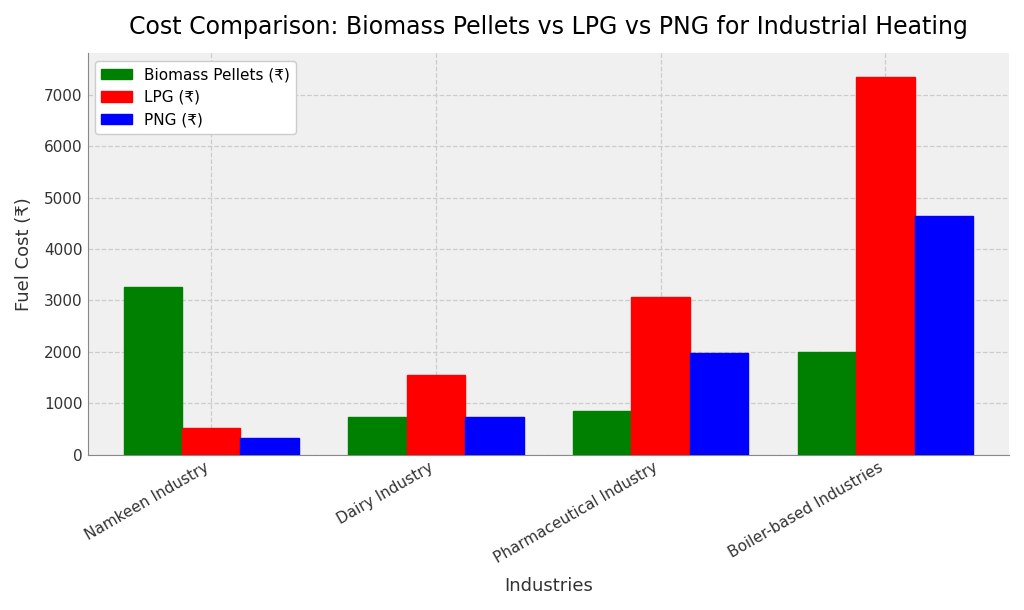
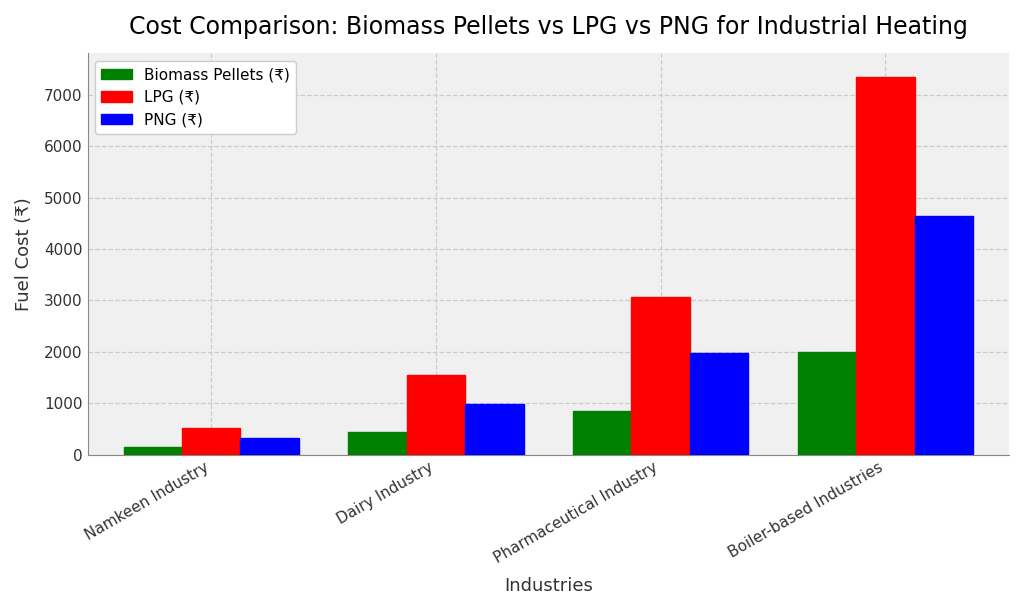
Biomass Pellets (₹)/Namkeen Industry: 3260 -> 150
Biomass Pellets (₹)/Dairy Industry: 740 -> 450
PNG (₹)/Dairy Industry: 740 -> 990
